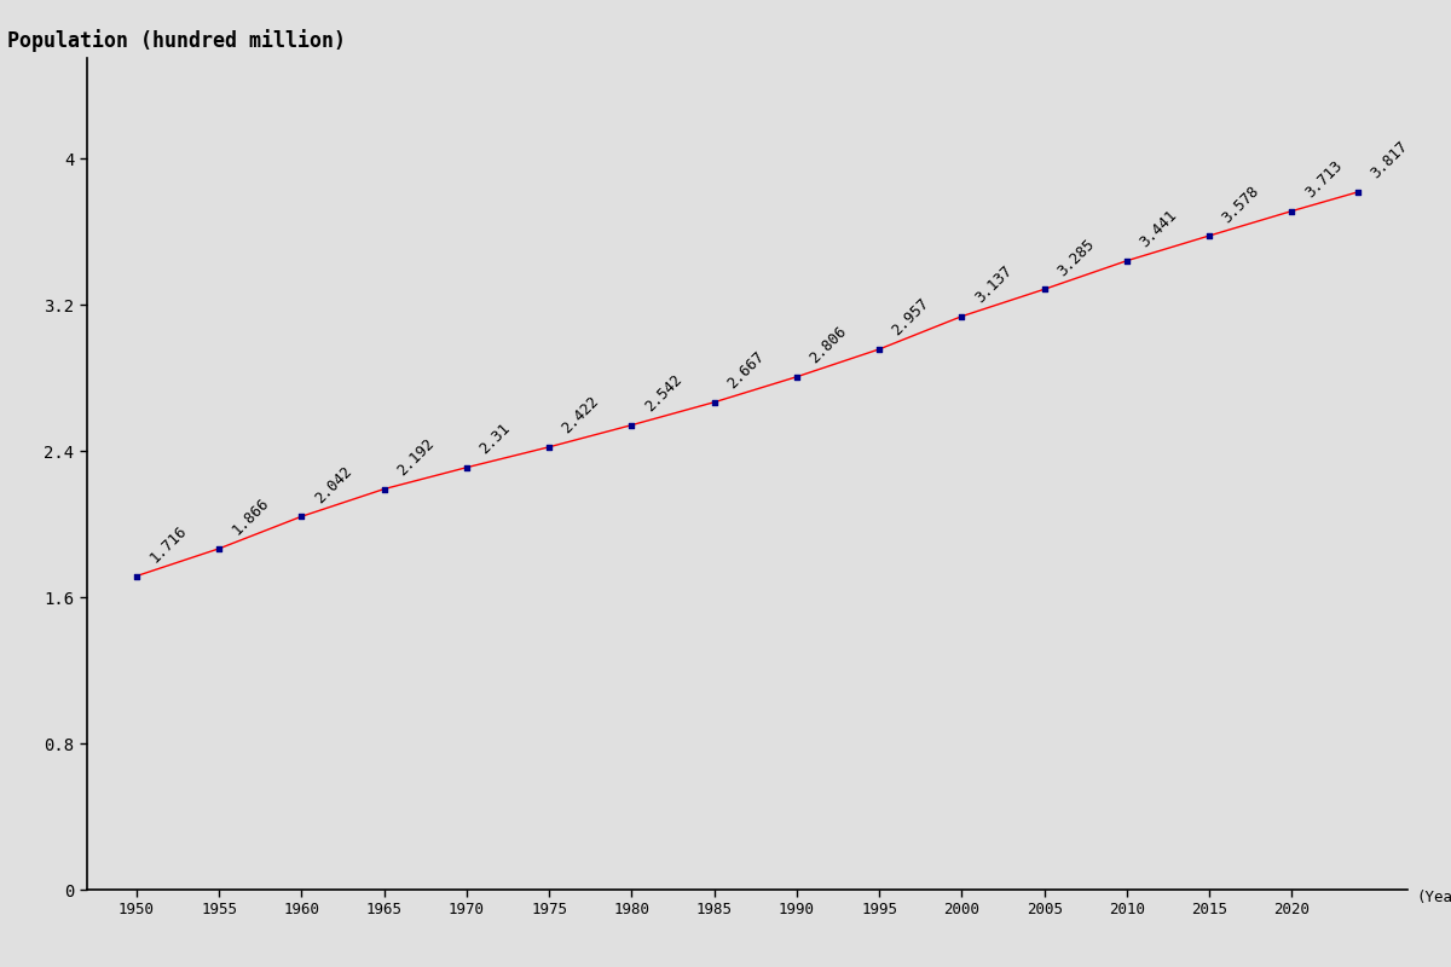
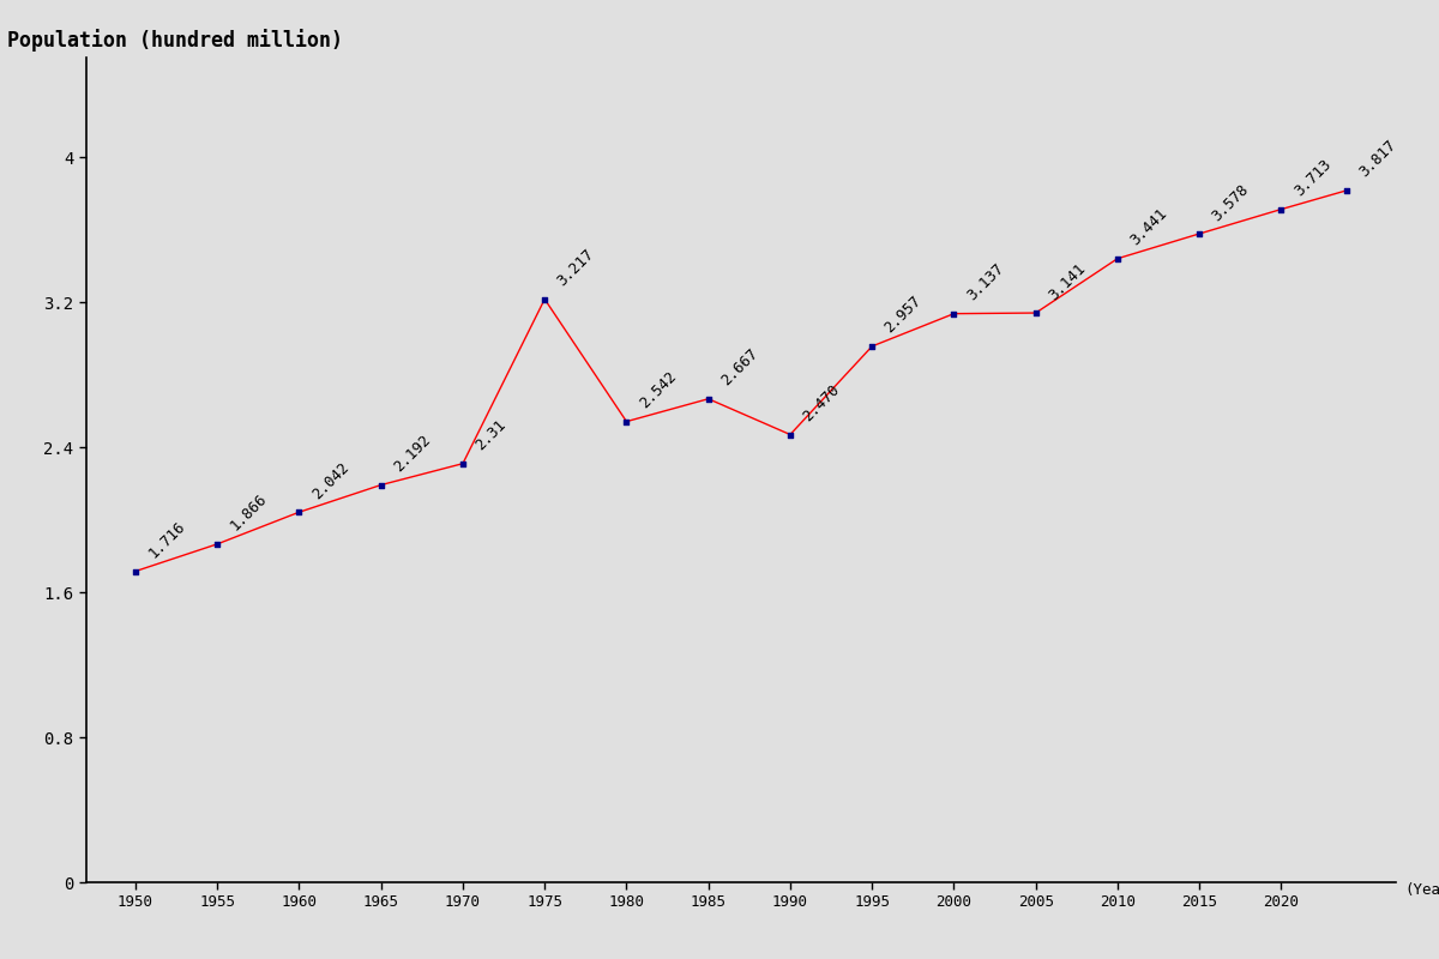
1975: 2.422 -> 3.217
1990: 2.806 -> 2.470
2005: 3.285 -> 3.141
